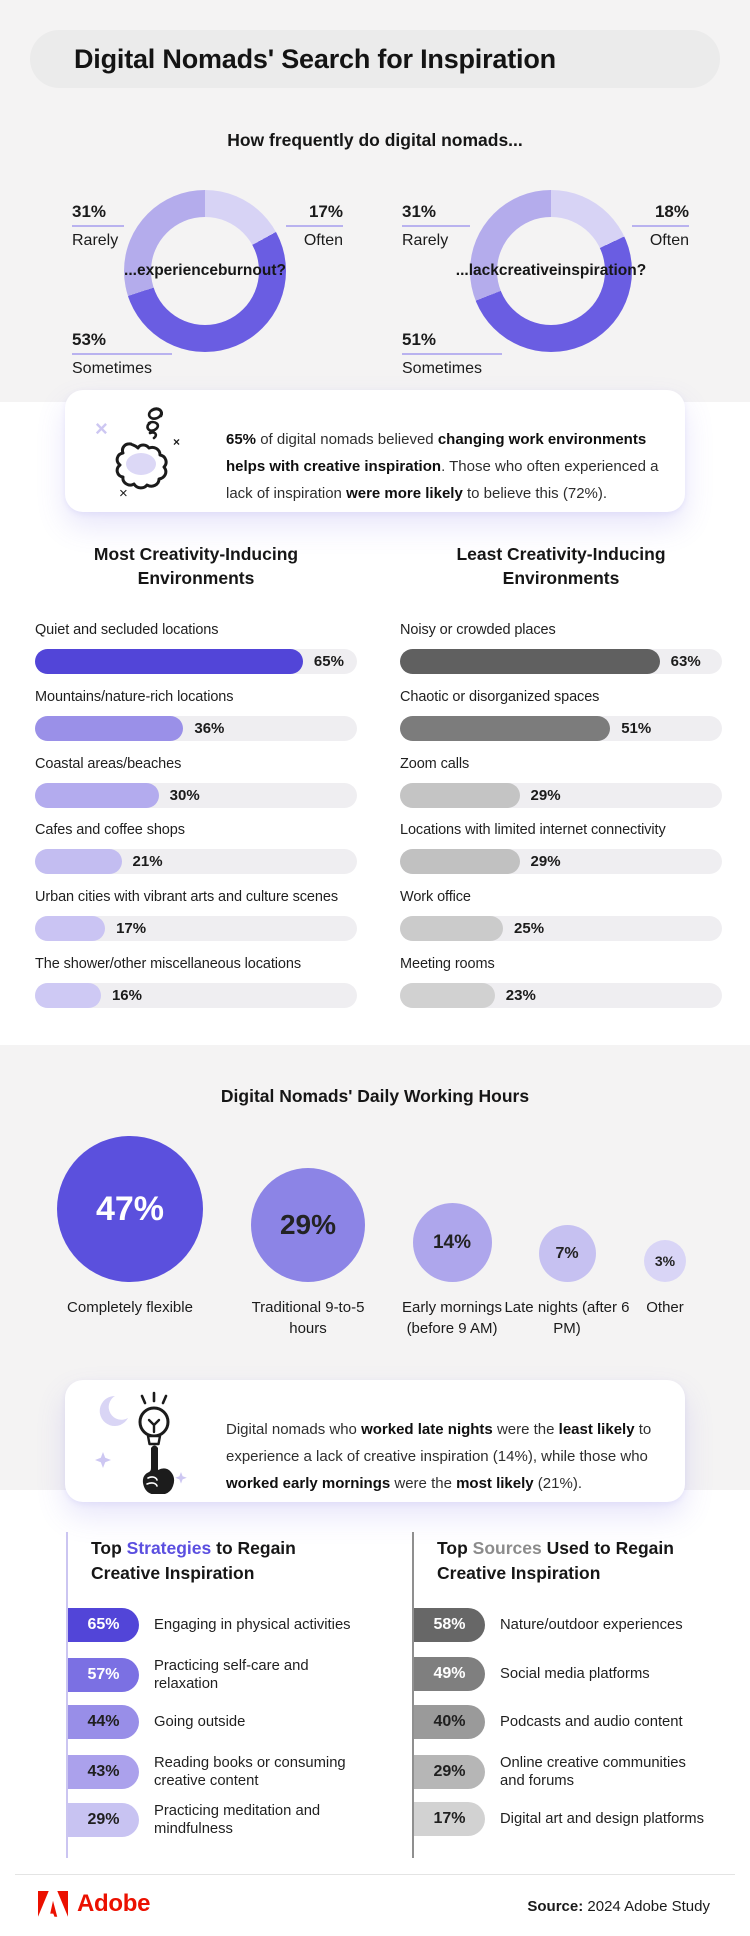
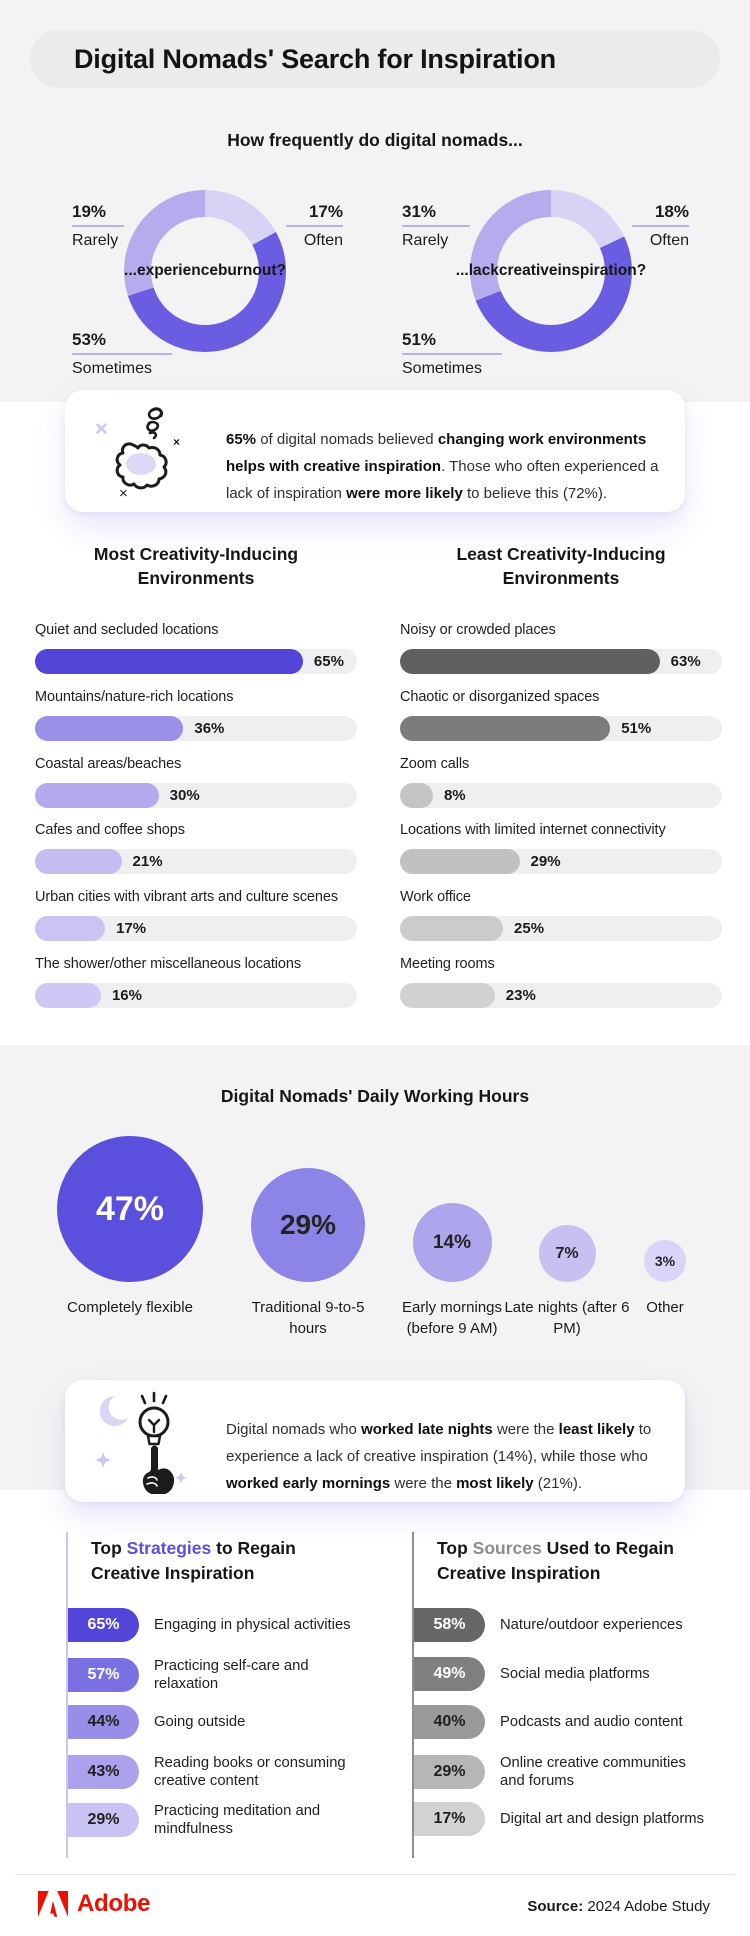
...experience burnout?/Rarely: 31% -> 19%
Least Creativity-Inducing Environments/Zoom calls: 29% -> 8%
